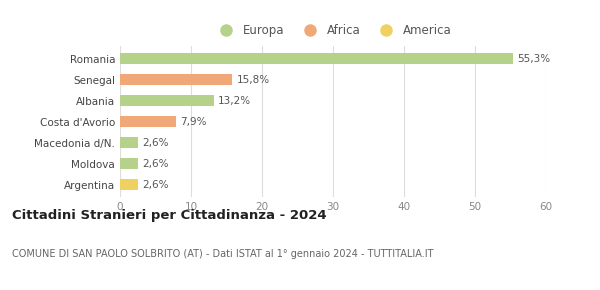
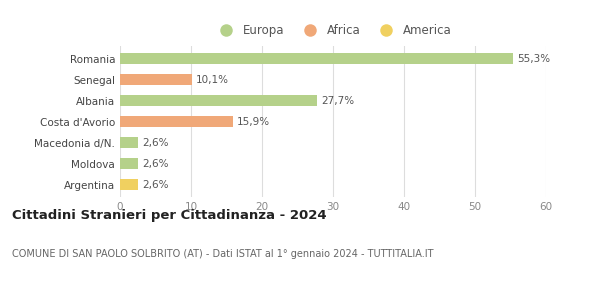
Senegal: 15,8% -> 10,1%
Albania: 13,2% -> 27,7%
Costa d'Avorio: 7,9% -> 15,9%
